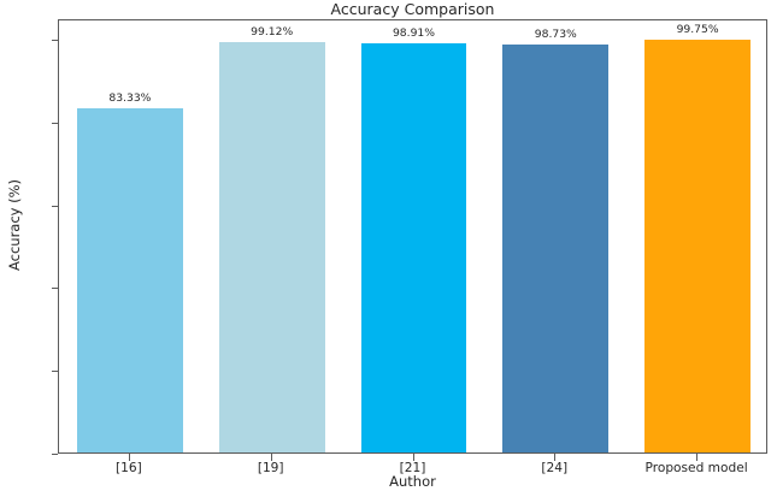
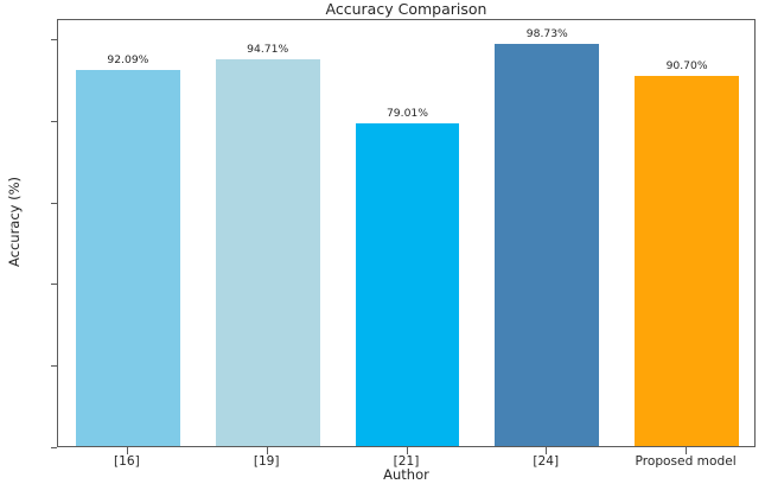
[16]: 83.33% -> 92.09%
[19]: 99.12% -> 94.71%
[21]: 98.91% -> 79.01%
Proposed model: 99.75% -> 90.70%
